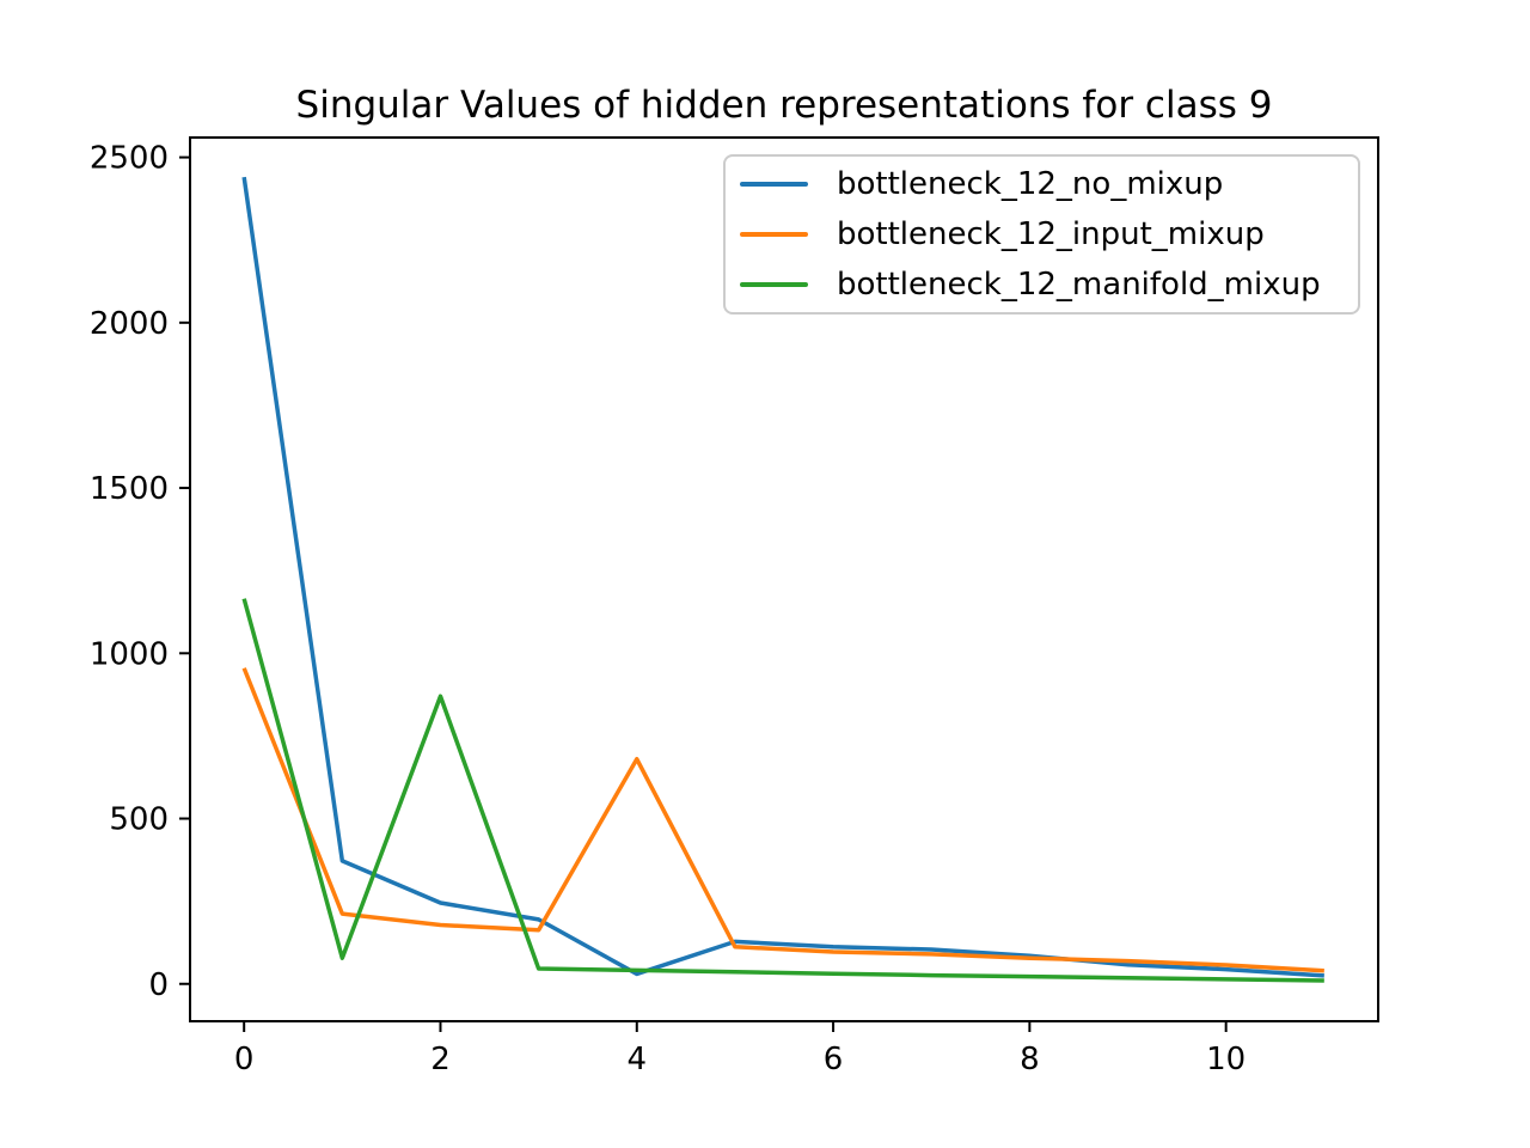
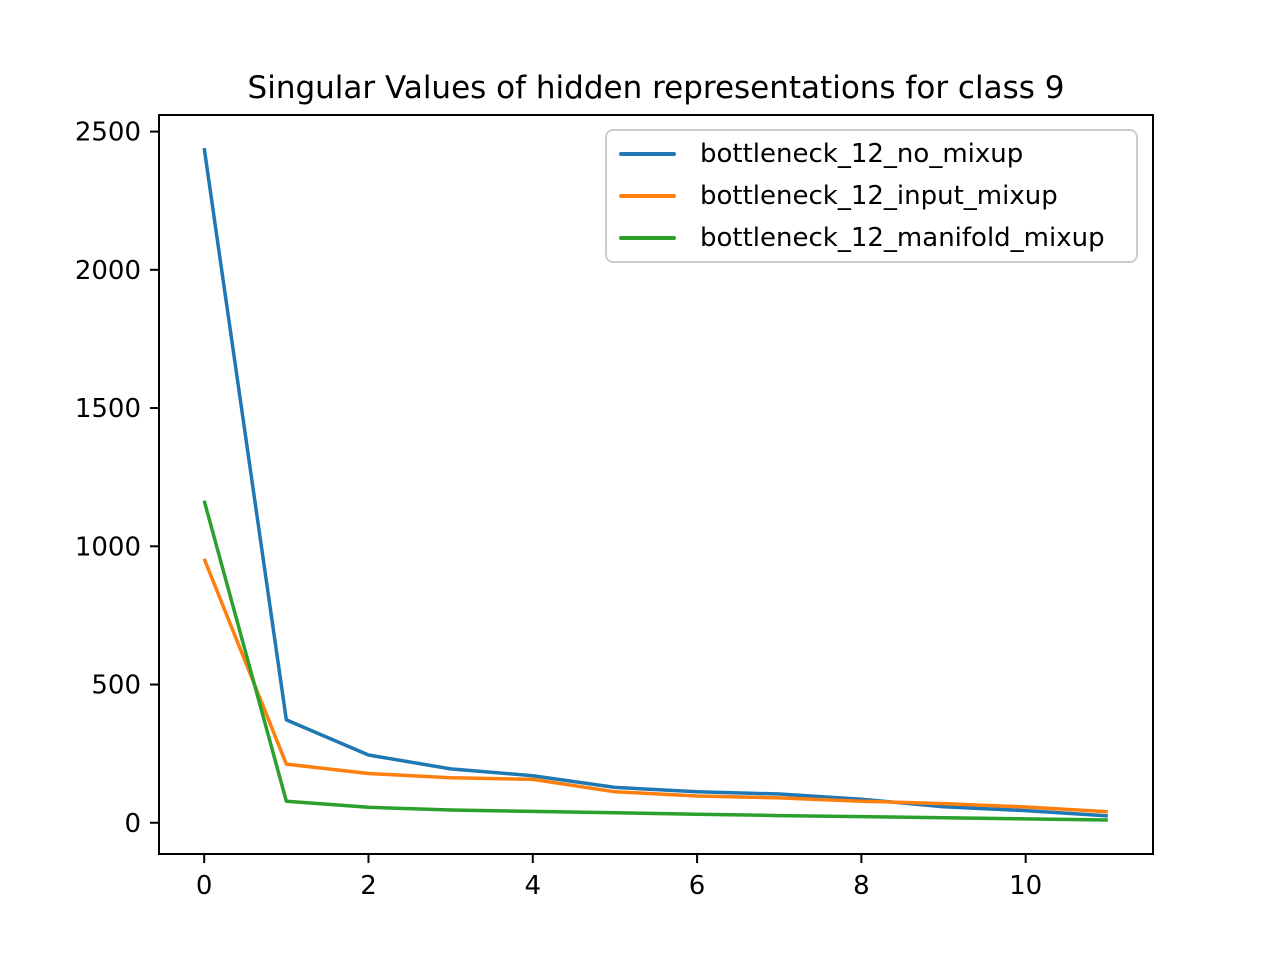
bottleneck_12_manifold_mixup/2: 870 -> 60
bottleneck_12_no_mixup/4: 30 -> 170
bottleneck_12_input_mixup/4: 680 -> 160
